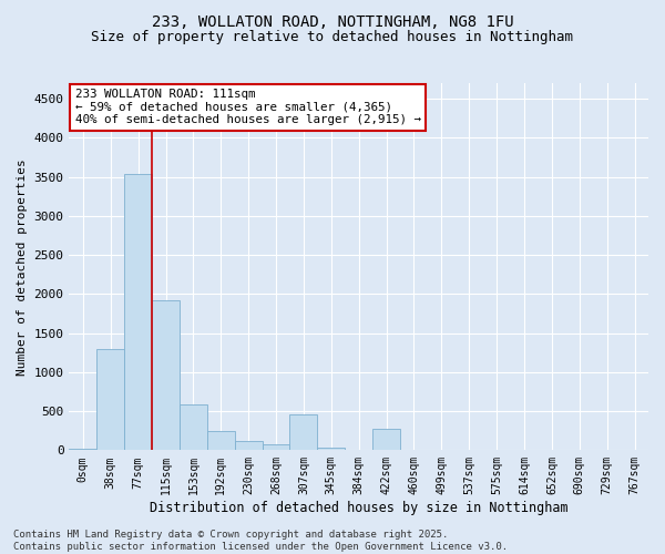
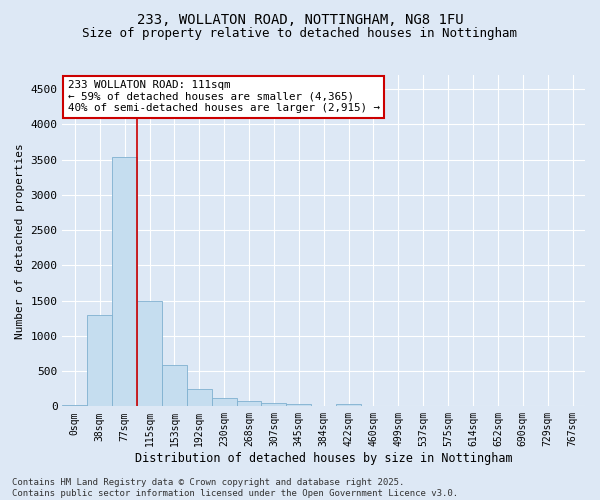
115sqm: 1920 -> 1490
307sqm: 460 -> 40
422sqm: 280 -> 30
